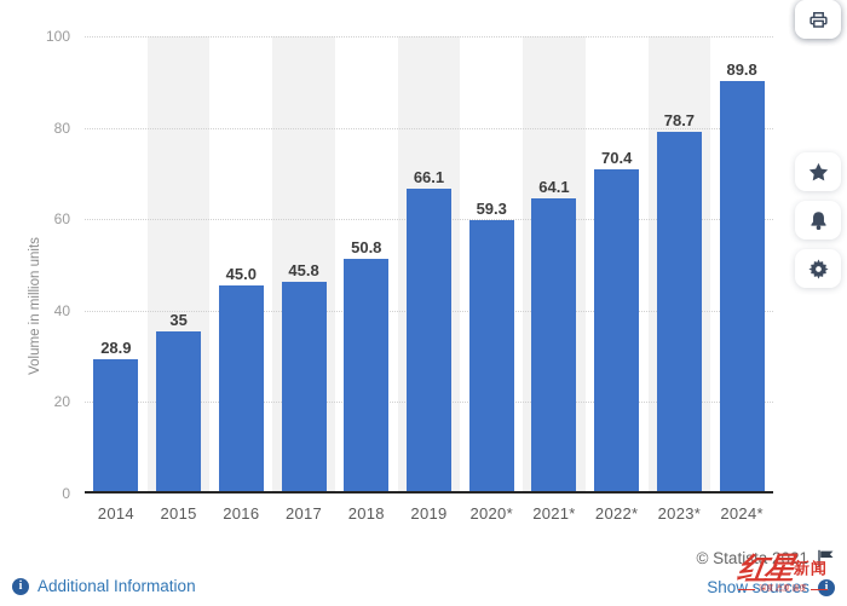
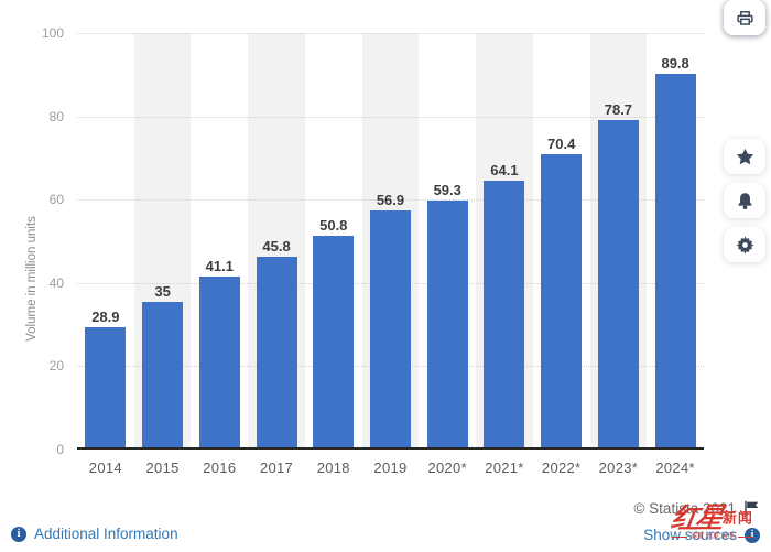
2016: 45.0 -> 41.1
2019: 66.1 -> 56.9
